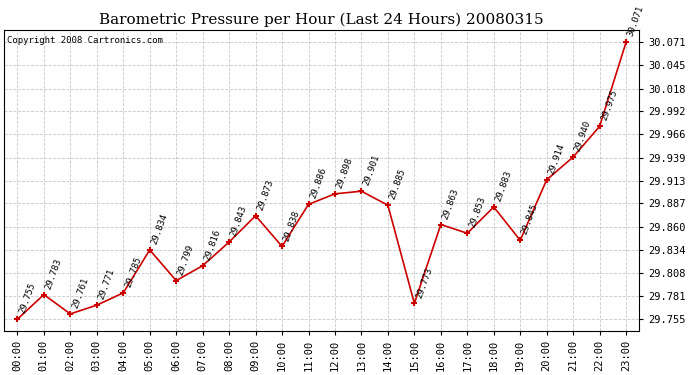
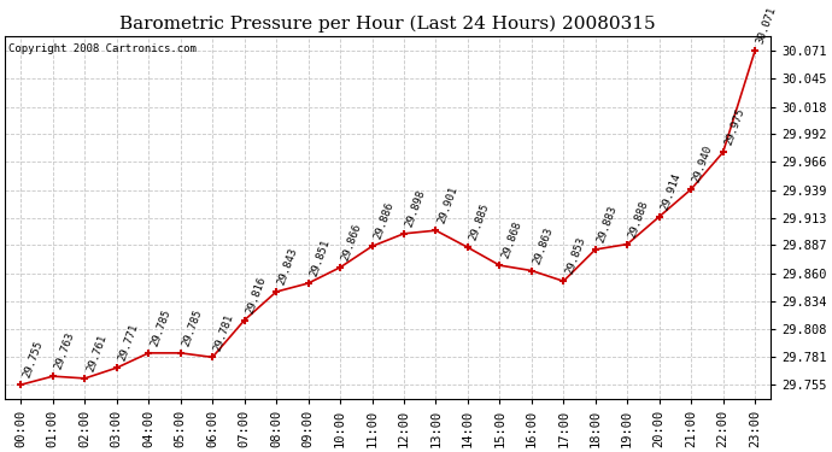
01:00: 29.783 -> 29.763
05:00: 29.834 -> 29.785
06:00: 29.799 -> 29.781
09:00: 29.873 -> 29.851
10:00: 29.838 -> 29.866
15:00: 29.773 -> 29.868
19:00: 29.845 -> 29.888
